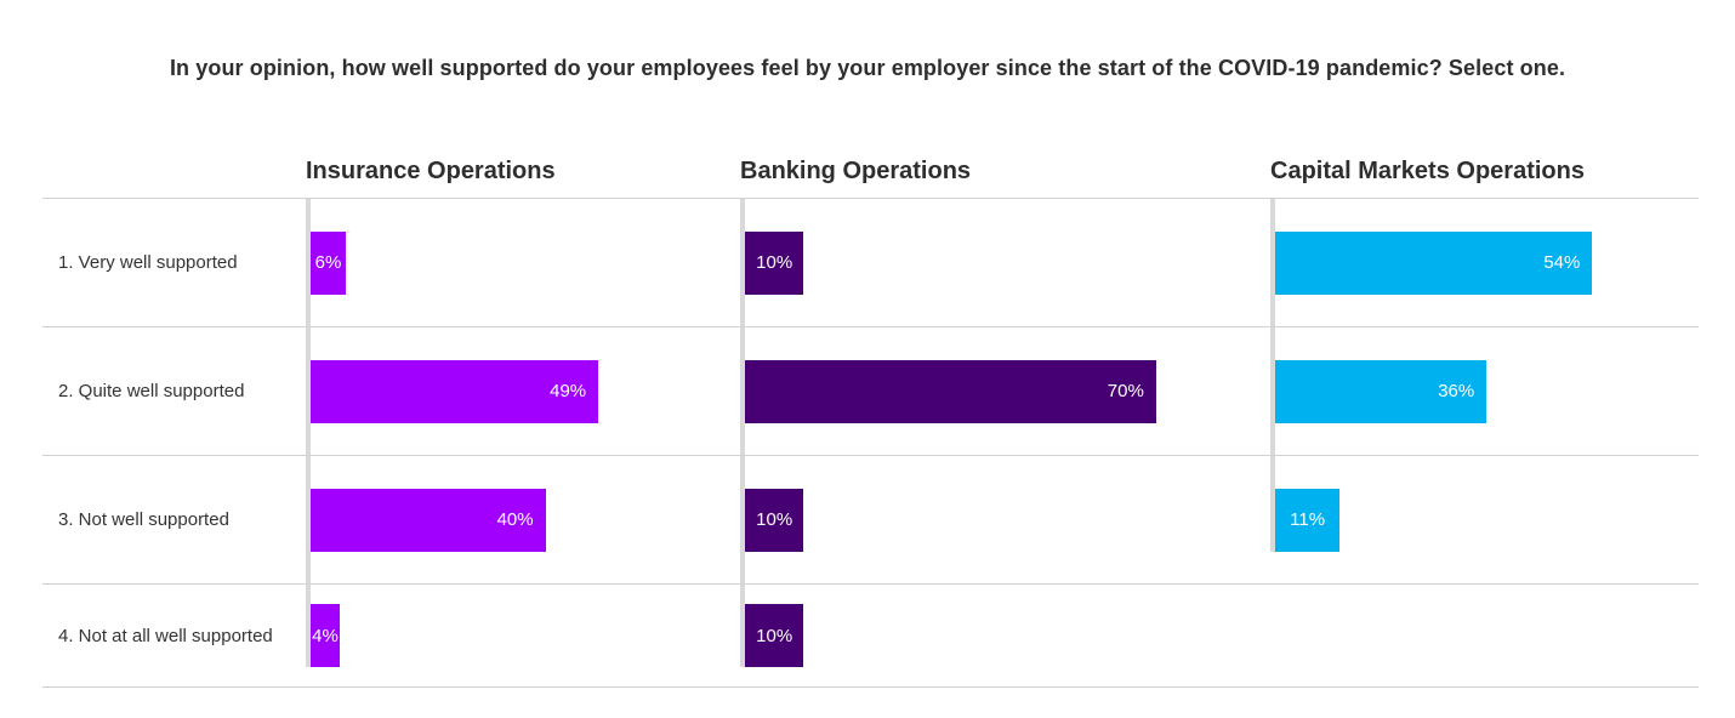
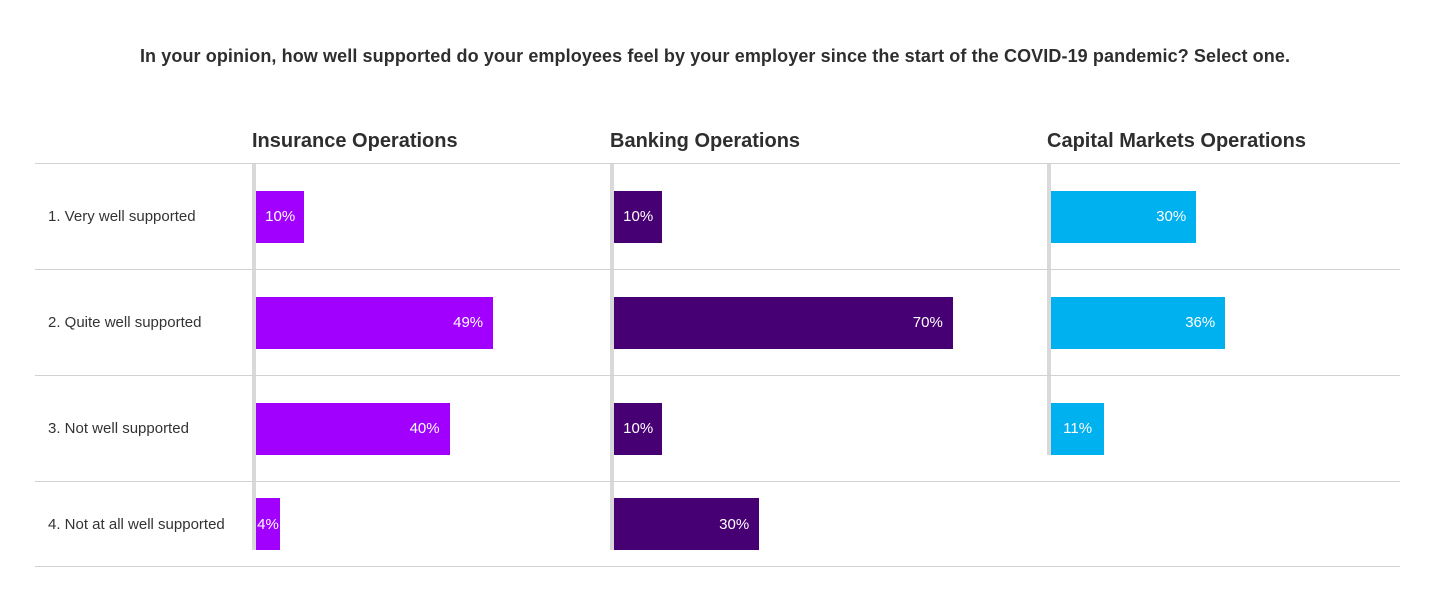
Insurance Operations/1. Very well supported: 6% -> 10%
Capital Markets Operations/1. Very well supported: 54% -> 30%
Banking Operations/4. Not at all well supported: 10% -> 30%
